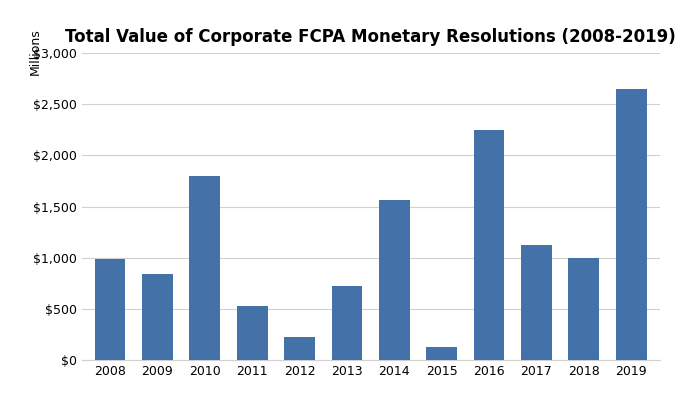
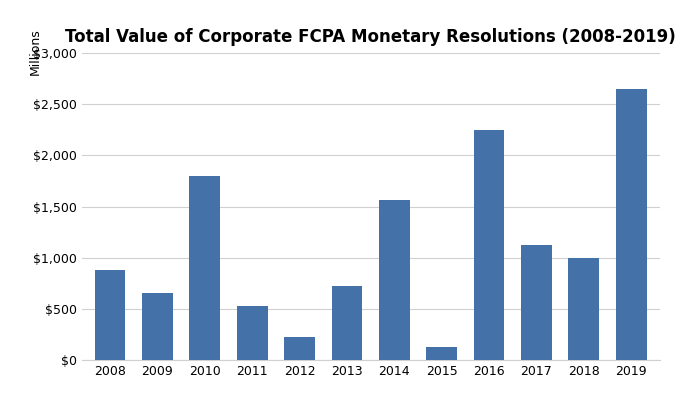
2008: $990 -> $880
2009: $840 -> $650
